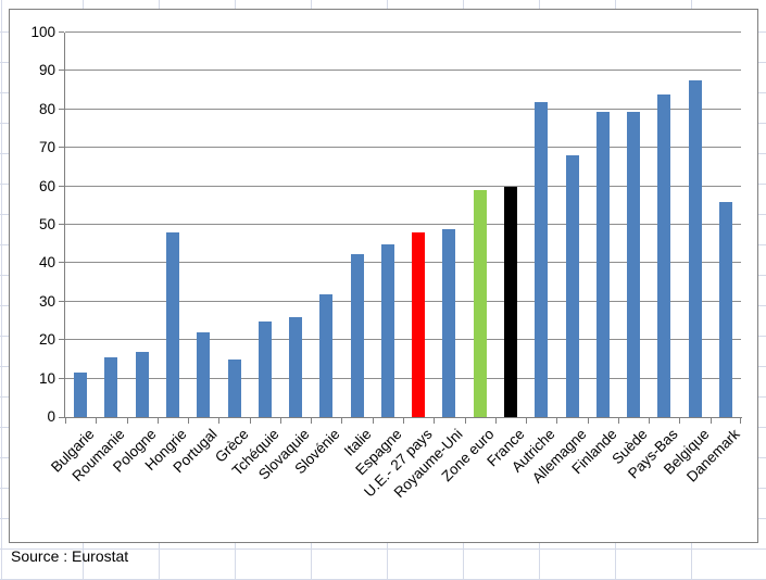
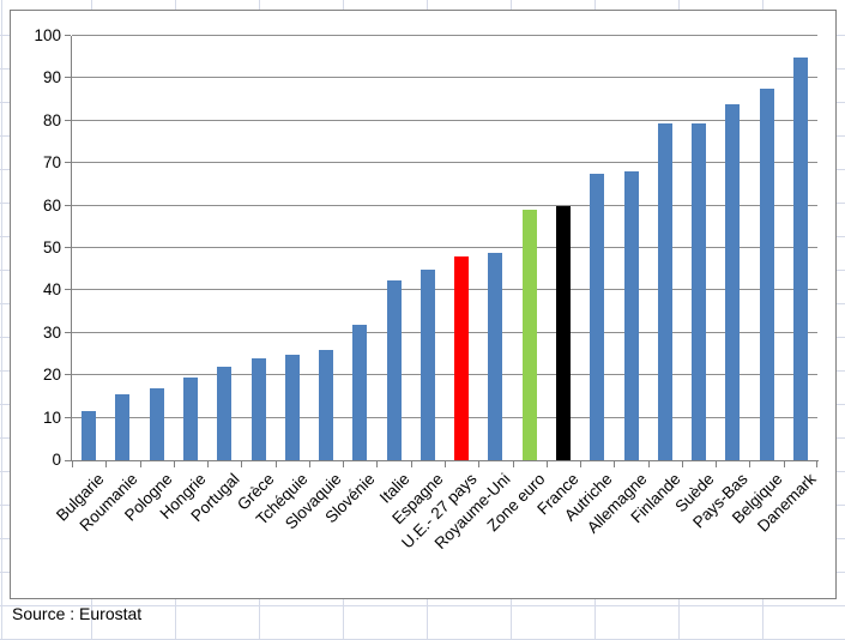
Hongrie: 48 -> 20
Grèce: 15 -> 24
Autriche: 82 -> 68
Danemark: 56 -> 95
